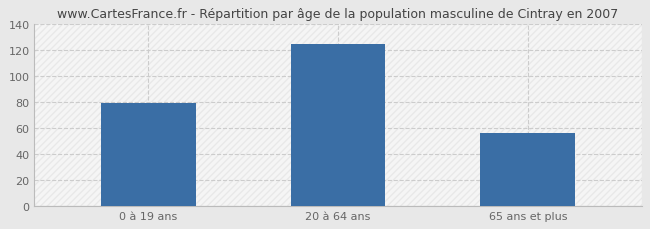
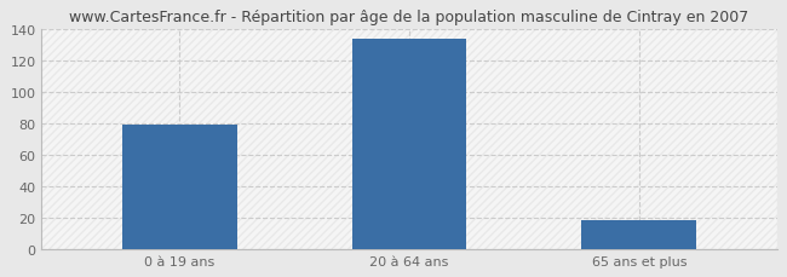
20 à 64 ans: 125 -> 134
65 ans et plus: 56 -> 18
